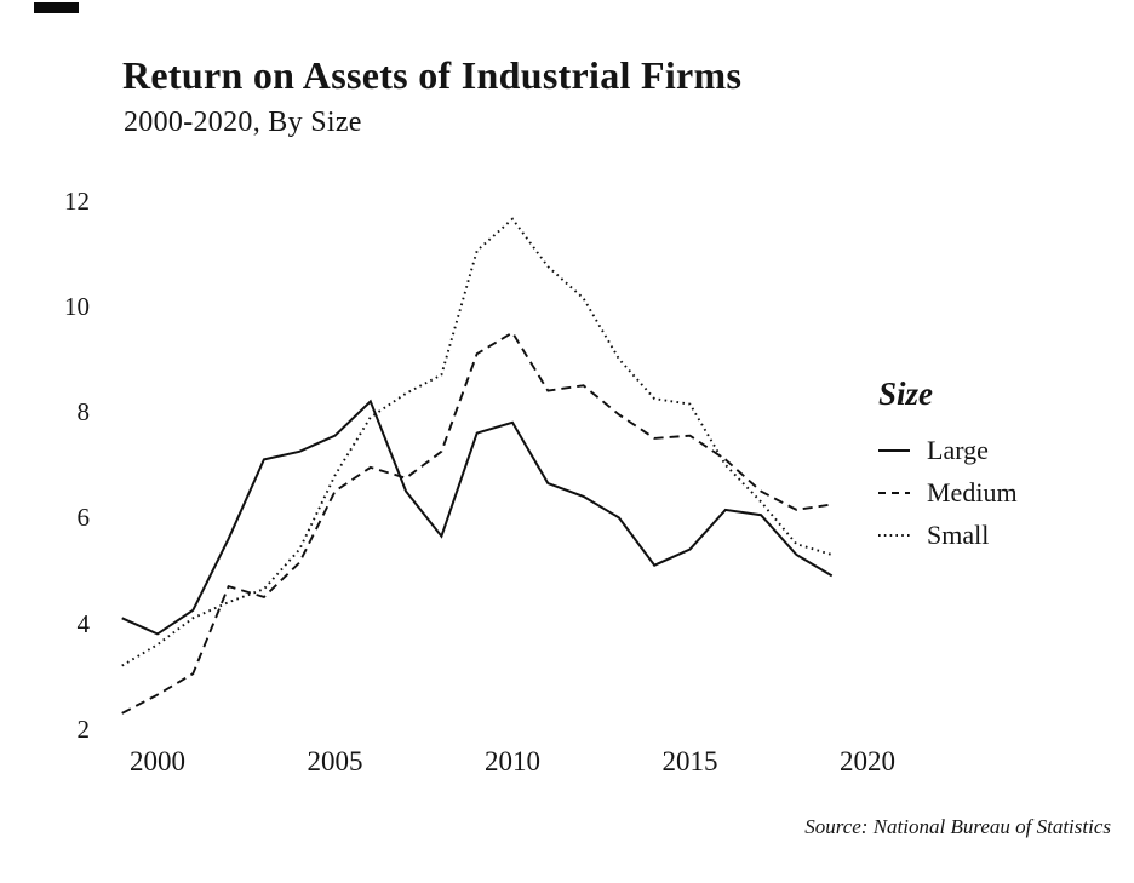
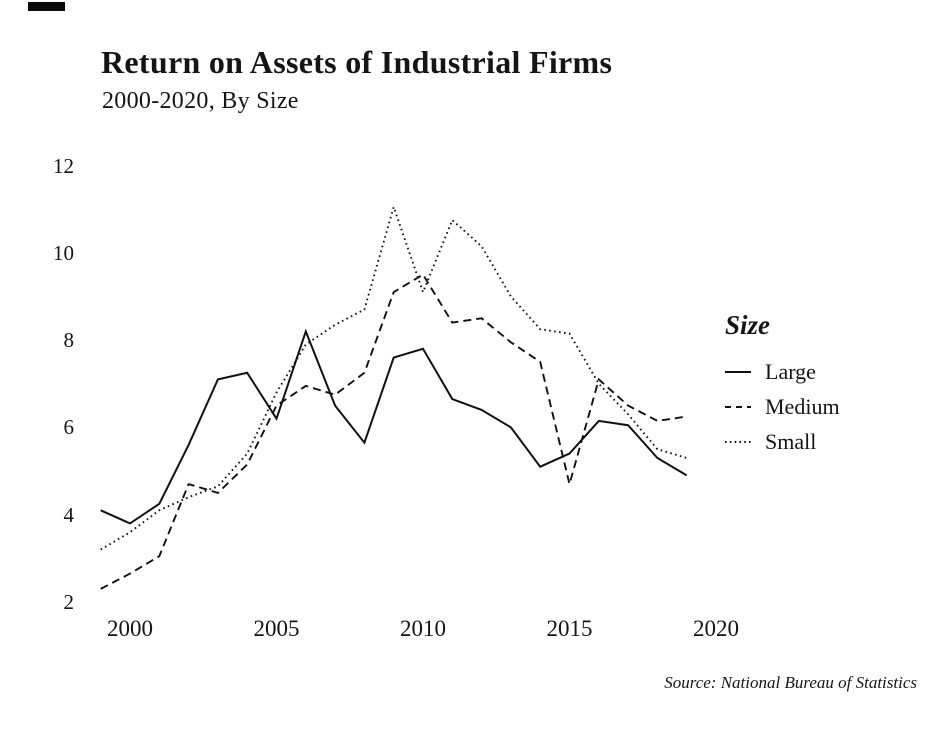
Large/2005: 7.5 -> 6.2
Small/2010: 11.7 -> 9.1
Medium/2015: 7.5 -> 4.7
